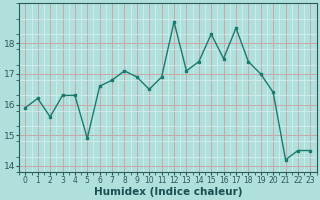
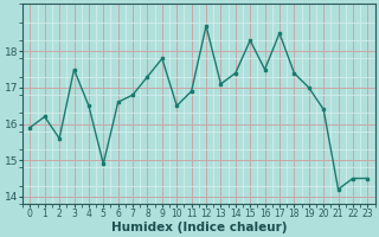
3: 16.3 -> 17.5
4: 16.3 -> 16.5
8: 17.1 -> 17.3
9: 16.9 -> 17.8
